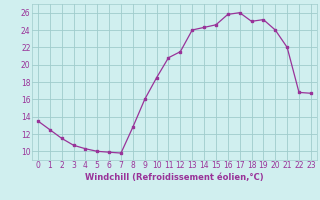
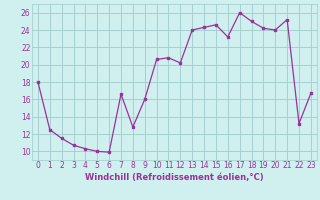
0: 13.5 -> 18.0
7: 9.8 -> 16.6
10: 18.5 -> 20.6
12: 21.5 -> 20.2
16: 25.8 -> 23.2
19: 25.2 -> 24.2
21: 22.0 -> 25.2
22: 16.8 -> 13.2
